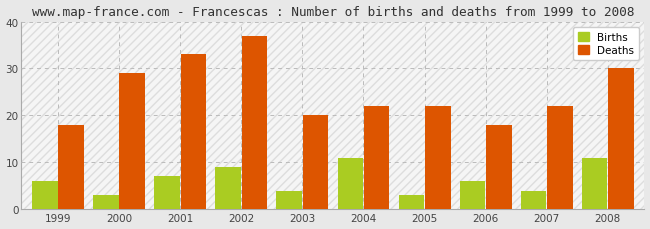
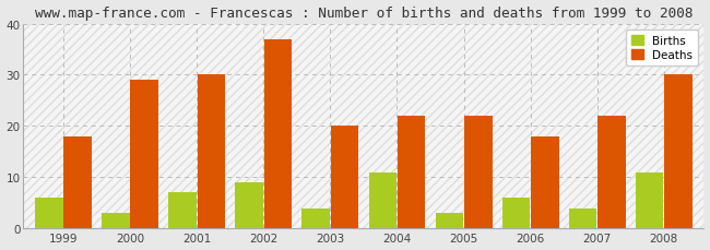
Deaths/2001: 33 -> 30
